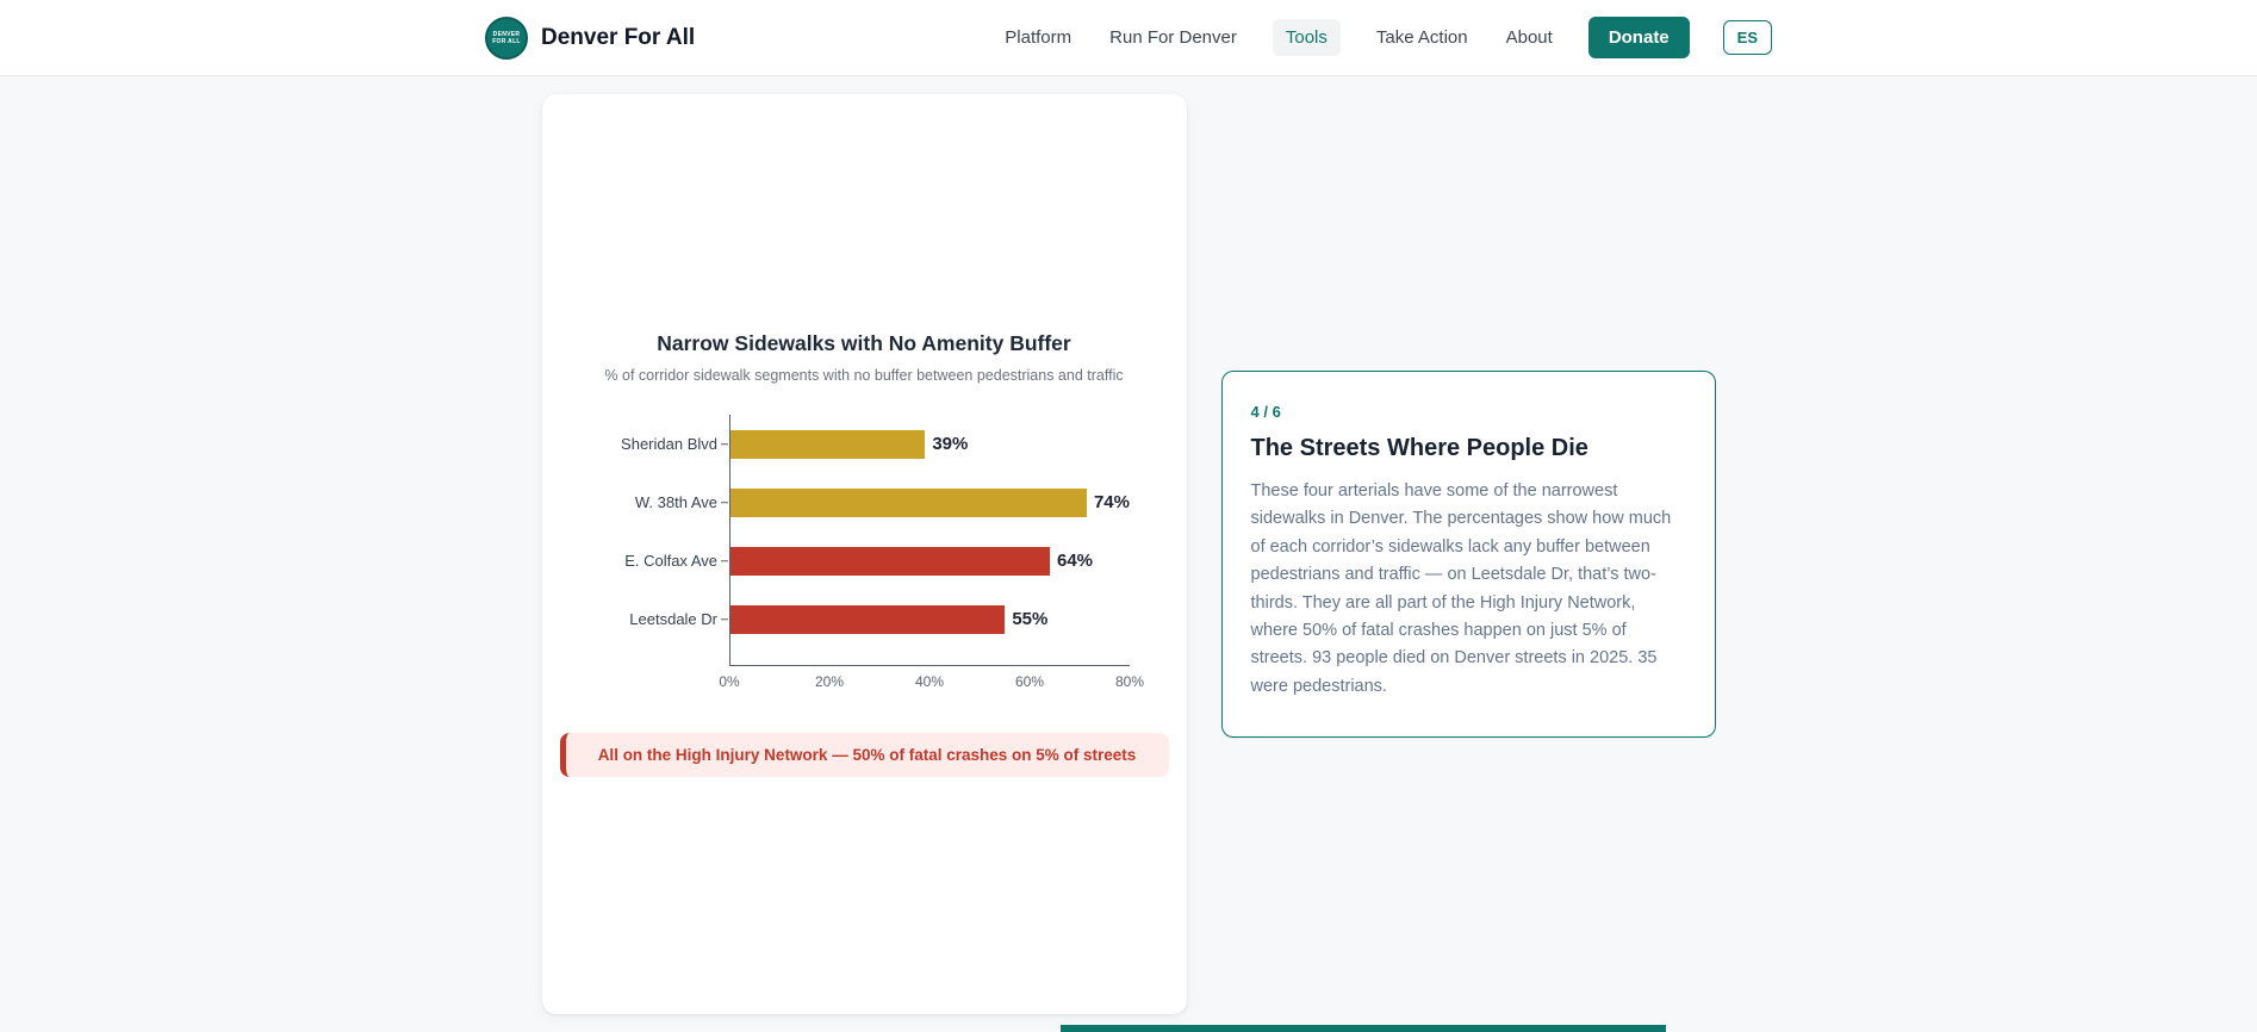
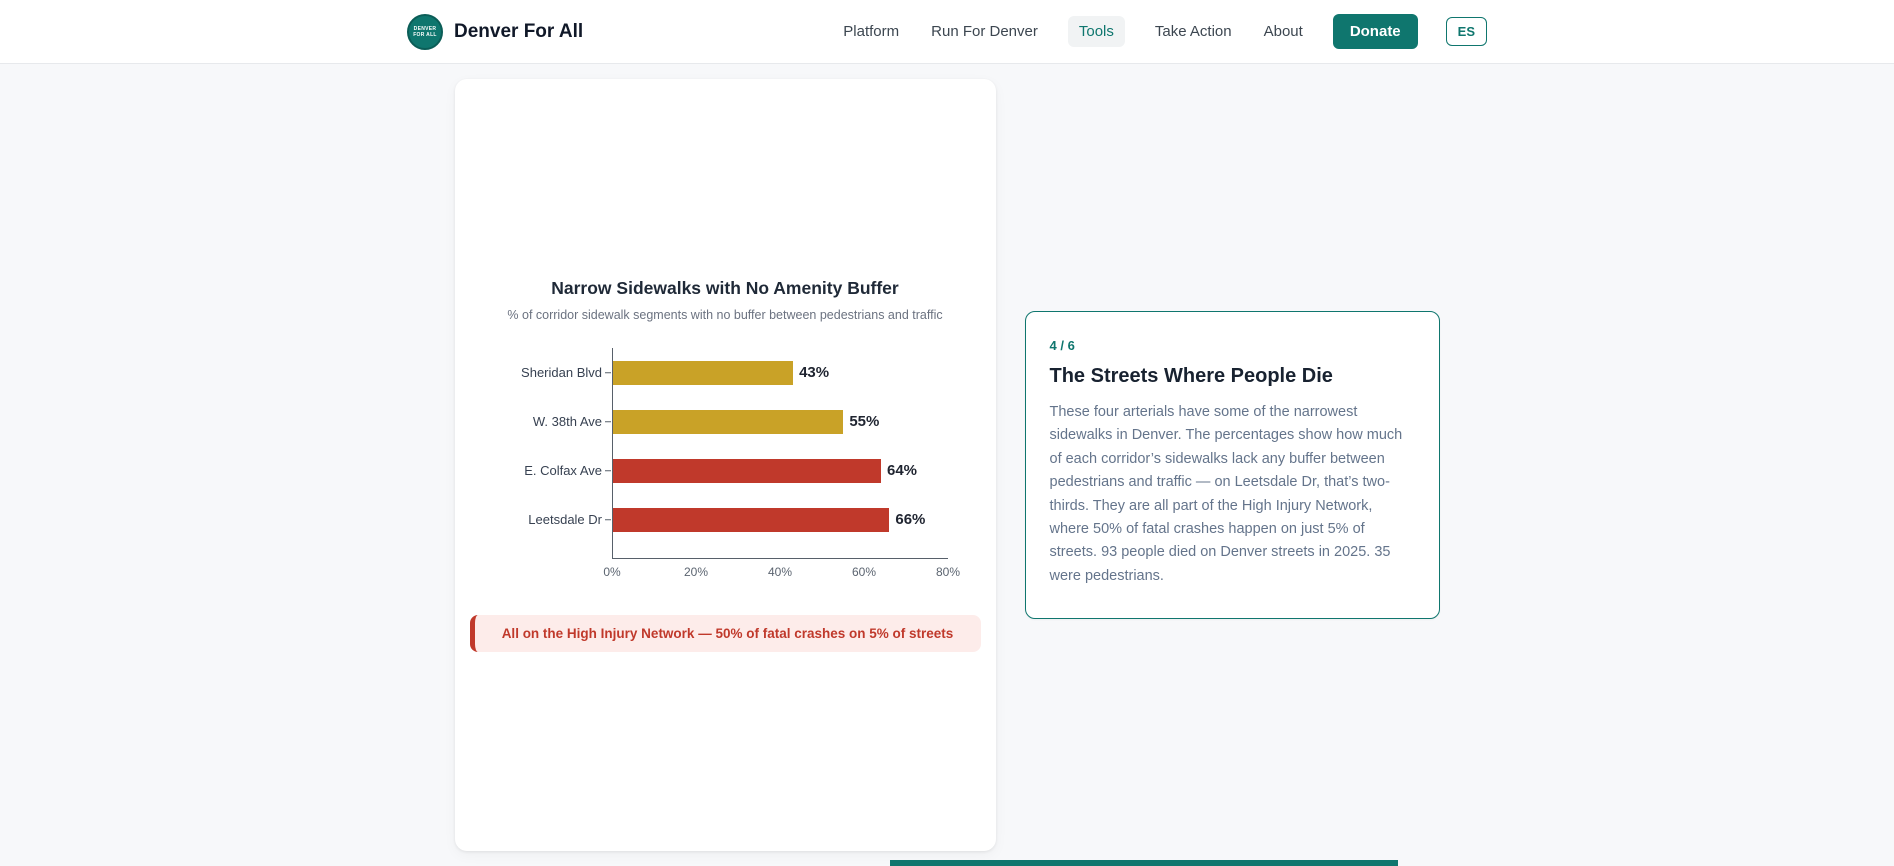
Sheridan Blvd: 39% -> 43%
W. 38th Ave: 74% -> 55%
Leetsdale Dr: 55% -> 66%
